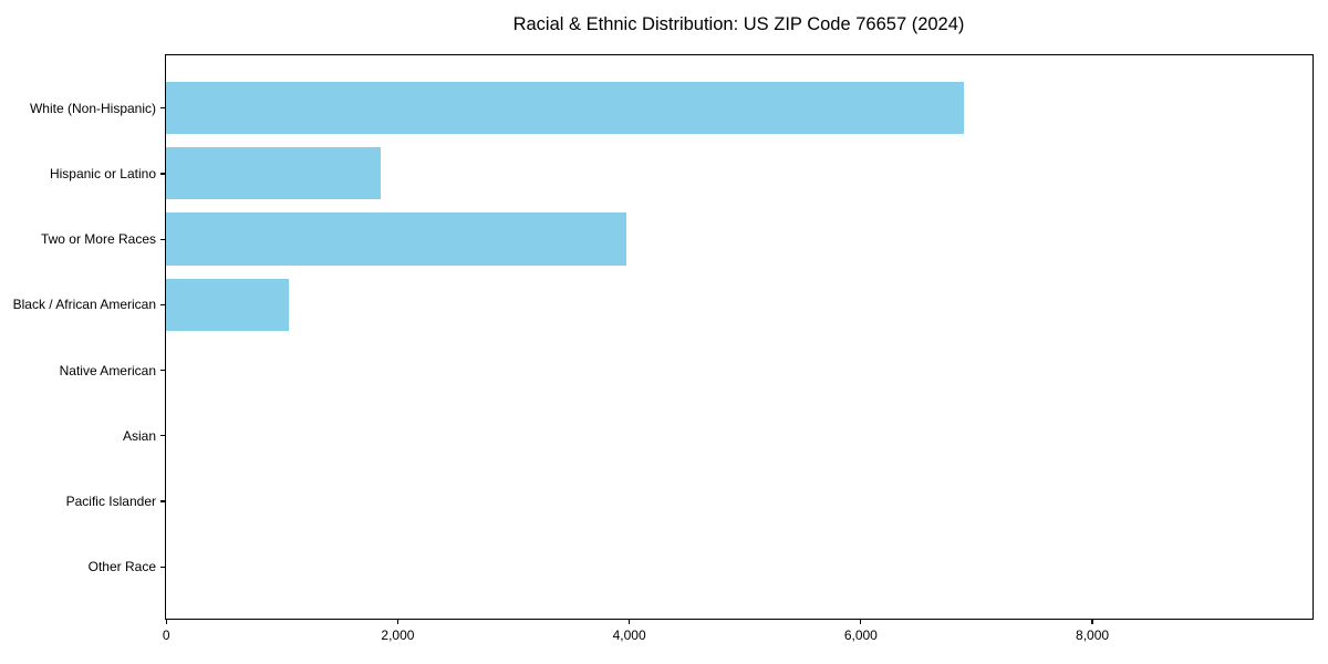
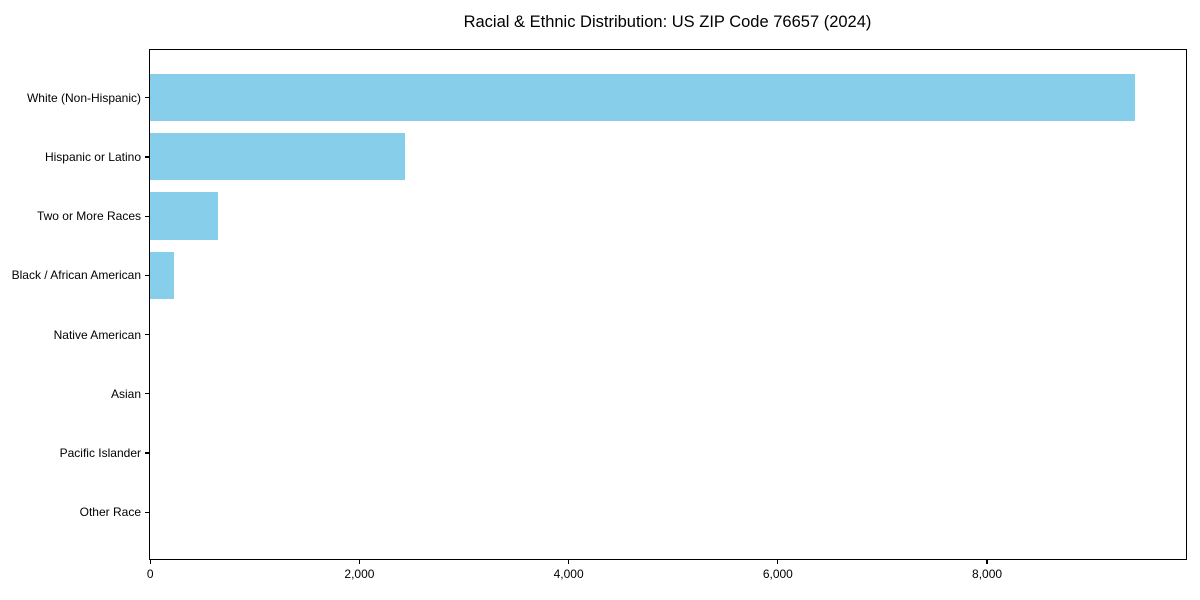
White (Non-Hispanic): 6890 -> 9420
Hispanic or Latino: 1850 -> 2440
Two or More Races: 3980 -> 650
Black / African American: 1060 -> 230
